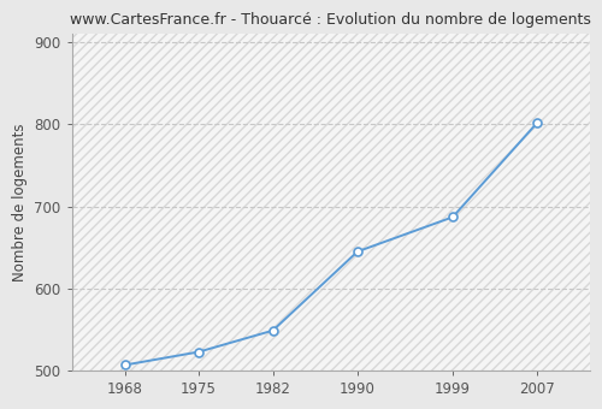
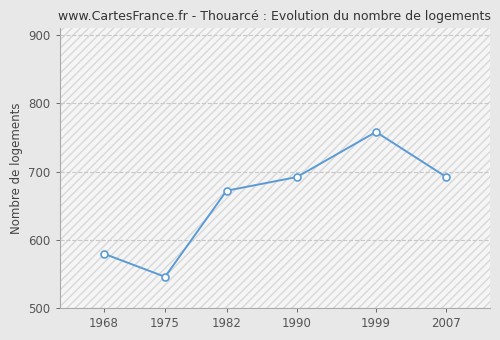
1968: 507 -> 580
1975: 523 -> 546
1982: 549 -> 672
1990: 645 -> 692
1999: 687 -> 758
2007: 802 -> 692
